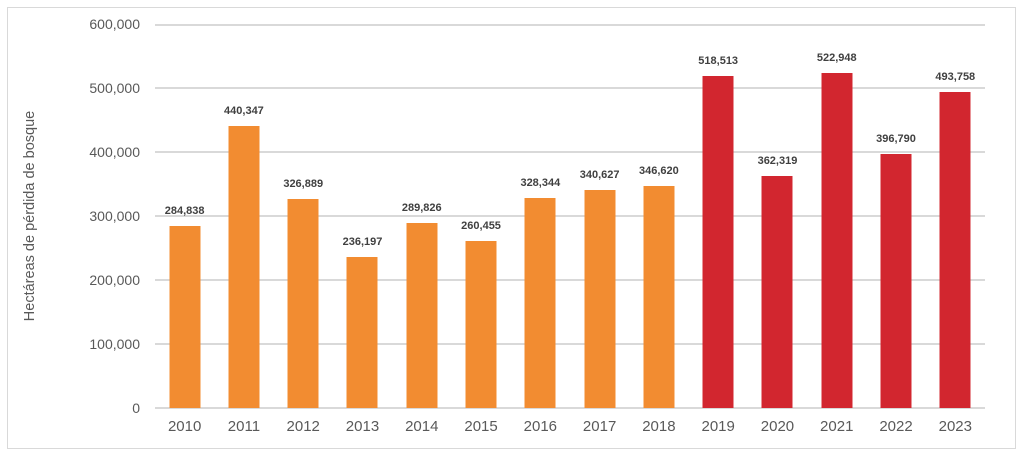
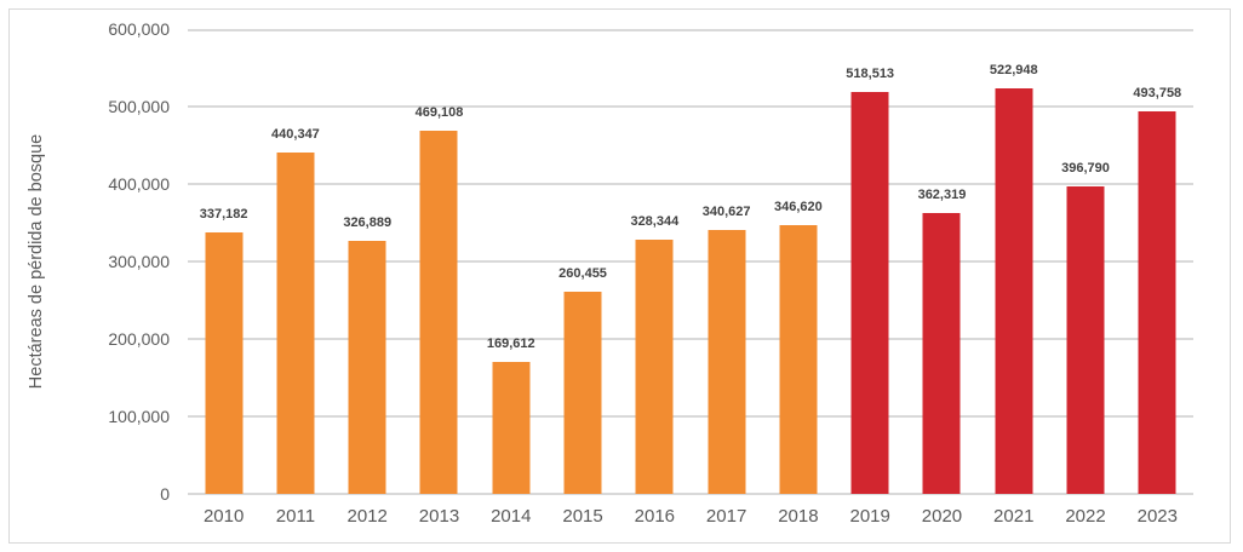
2010: 284,838 -> 337,182
2013: 236,197 -> 469,108
2014: 289,826 -> 169,612
